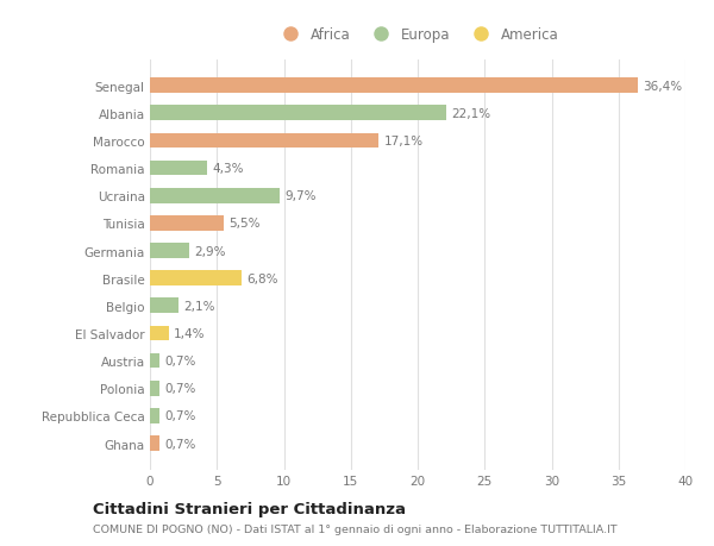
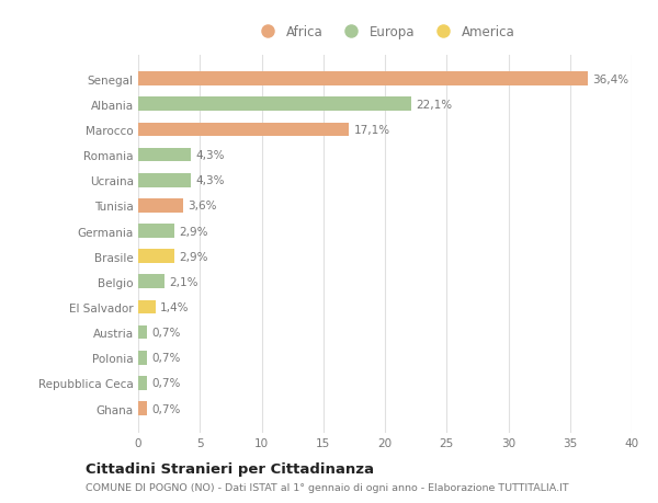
Ucraina: 9,7% -> 4,3%
Tunisia: 5,5% -> 3,6%
Brasile: 6,8% -> 2,9%
